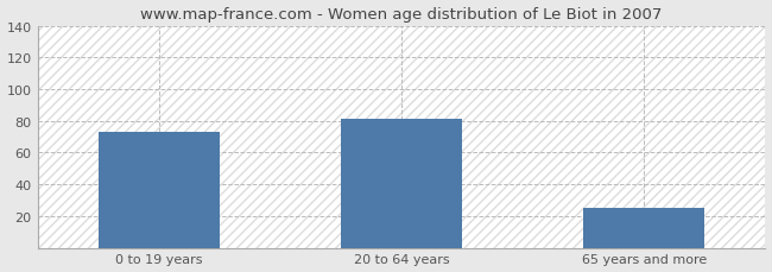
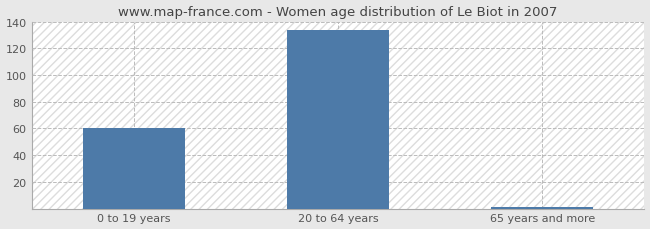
0 to 19 years: 73 -> 60
20 to 64 years: 81 -> 134
65 years and more: 25 -> 1
